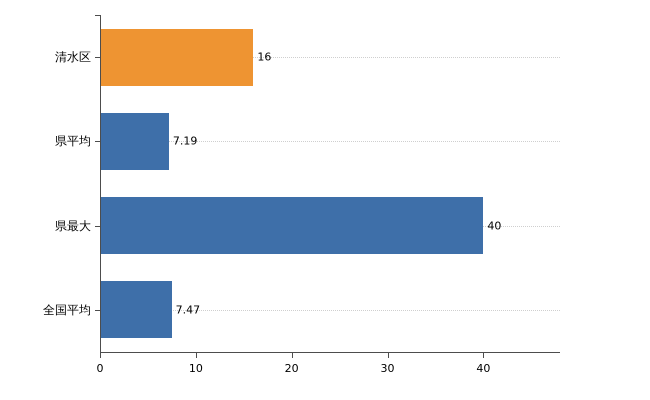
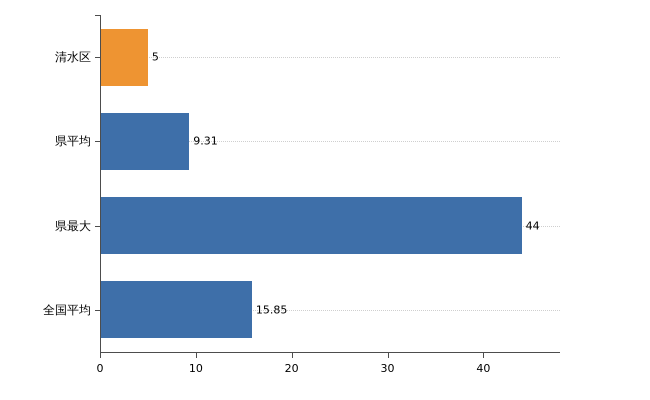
清水区: 16 -> 5
県平均: 7.19 -> 9.31
県最大: 40 -> 44
全国平均: 7.47 -> 15.85
